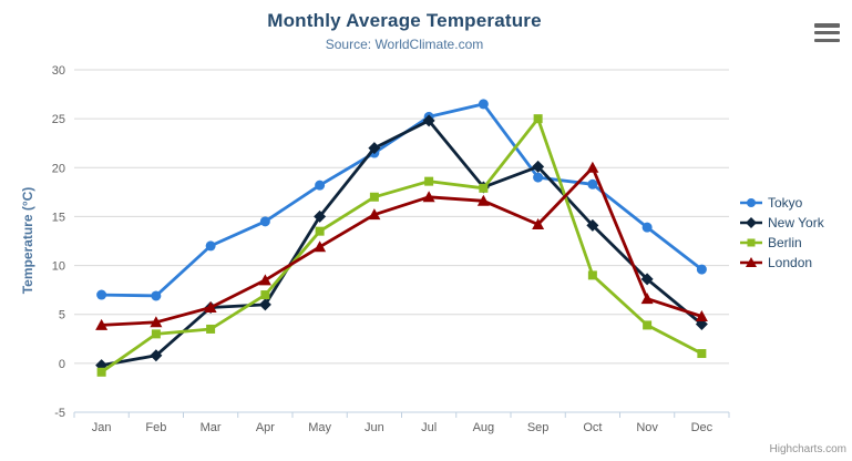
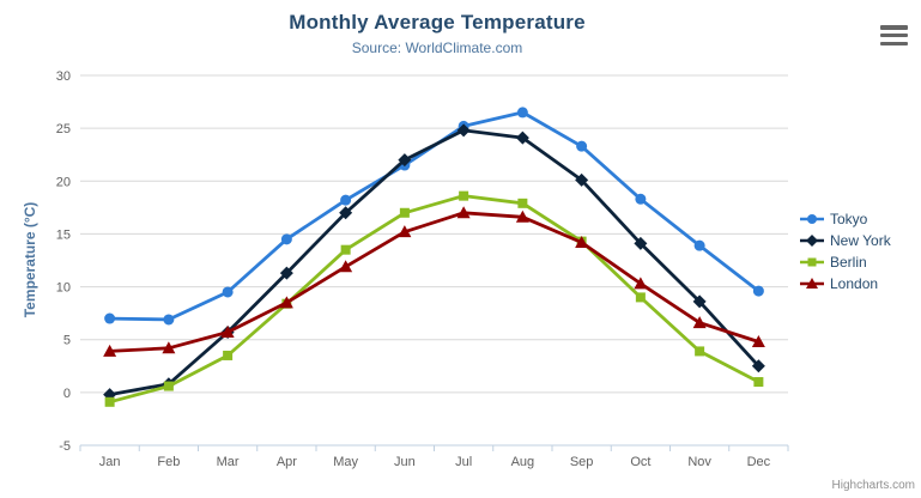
Berlin/Feb: 3 -> 1
Tokyo/Mar: 12 -> 10
New York/Apr: 6 -> 11
Berlin/Apr: 7 -> 8
New York/May: 15 -> 17
New York/Aug: 18 -> 24
Tokyo/Sep: 19 -> 23
Berlin/Sep: 25 -> 14
London/Oct: 20 -> 10
New York/Dec: 4 -> 2
